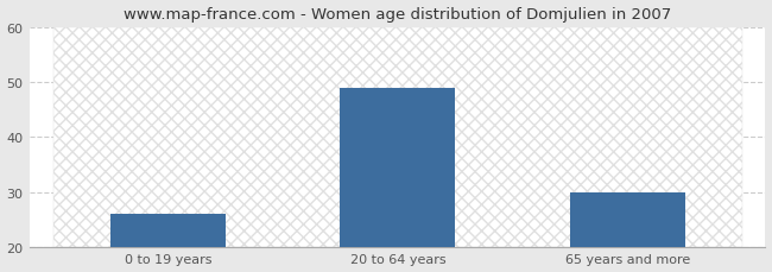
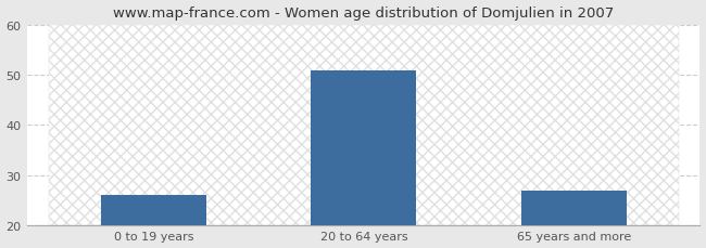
20 to 64 years: 49 -> 51
65 years and more: 30 -> 27
